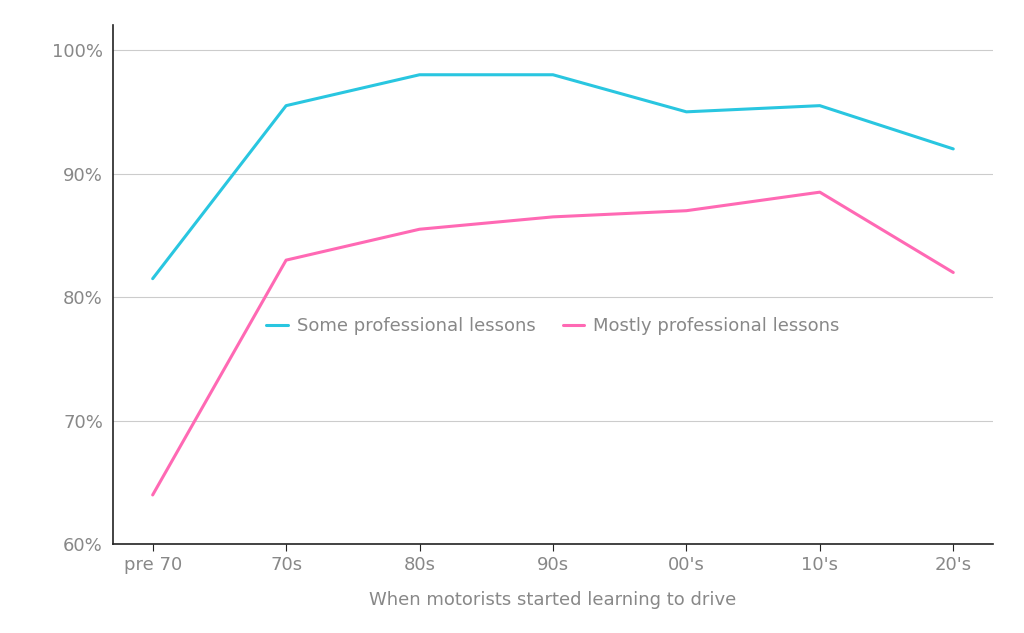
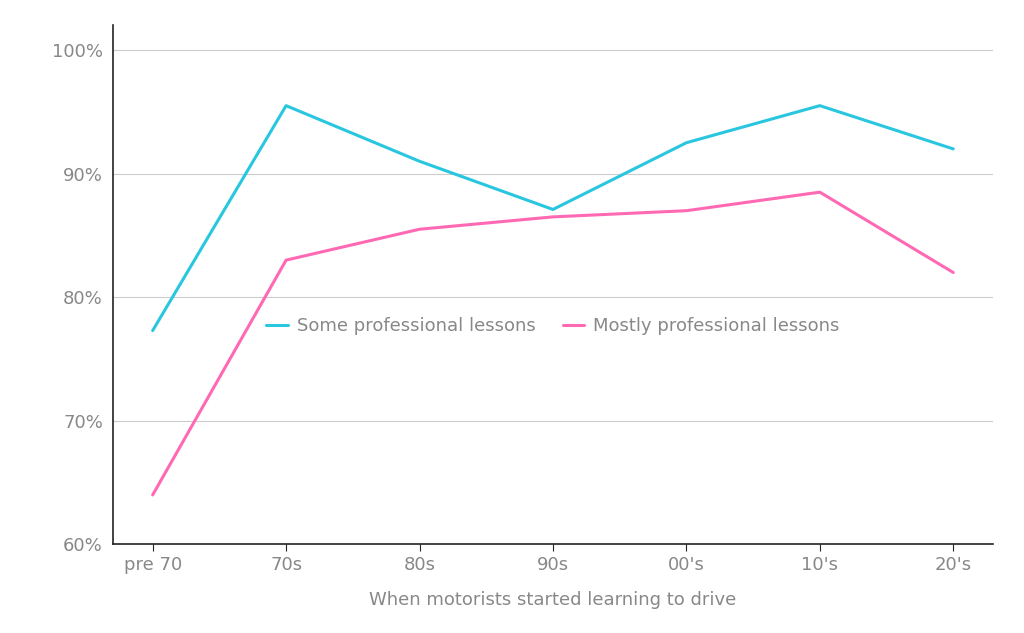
Some professional lessons/pre 70: 81.5% -> 77.3%
Some professional lessons/80s: 98.0% -> 91.0%
Some professional lessons/90s: 98.0% -> 87.1%
Some professional lessons/00's: 95.0% -> 92.5%
